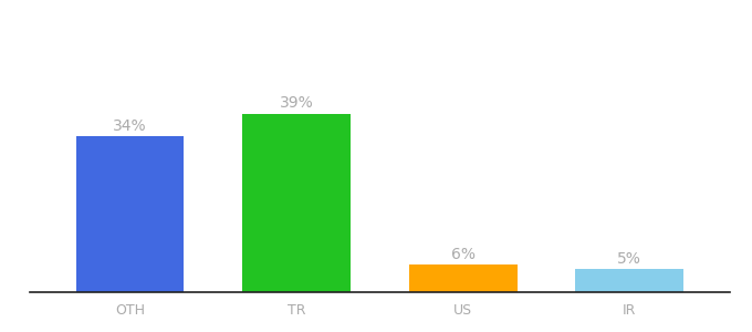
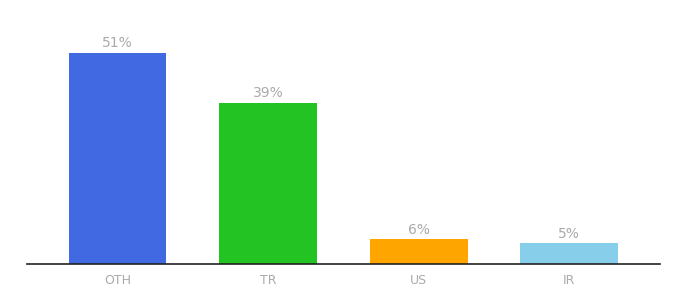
OTH: 34% -> 51%
